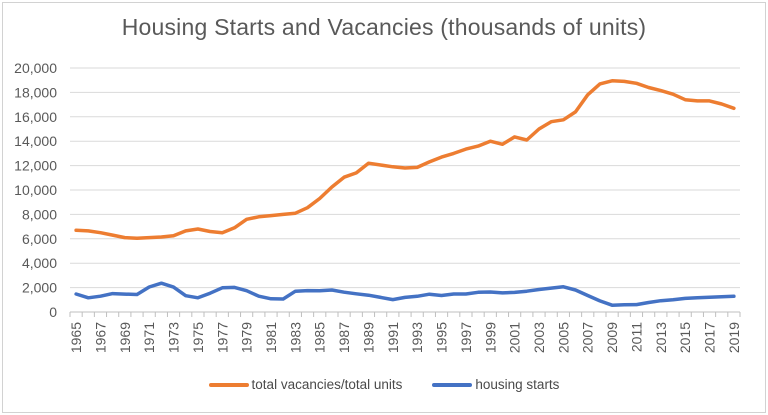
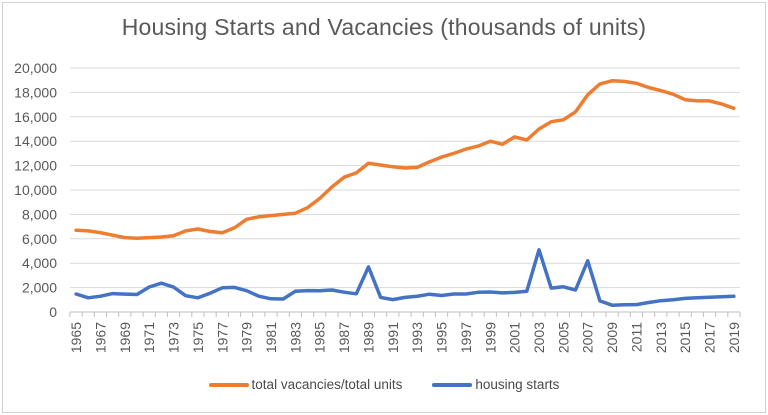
housing starts/1989: 1400 -> 3700
housing starts/2003: 1800 -> 5100
housing starts/2007: 1400 -> 4200
